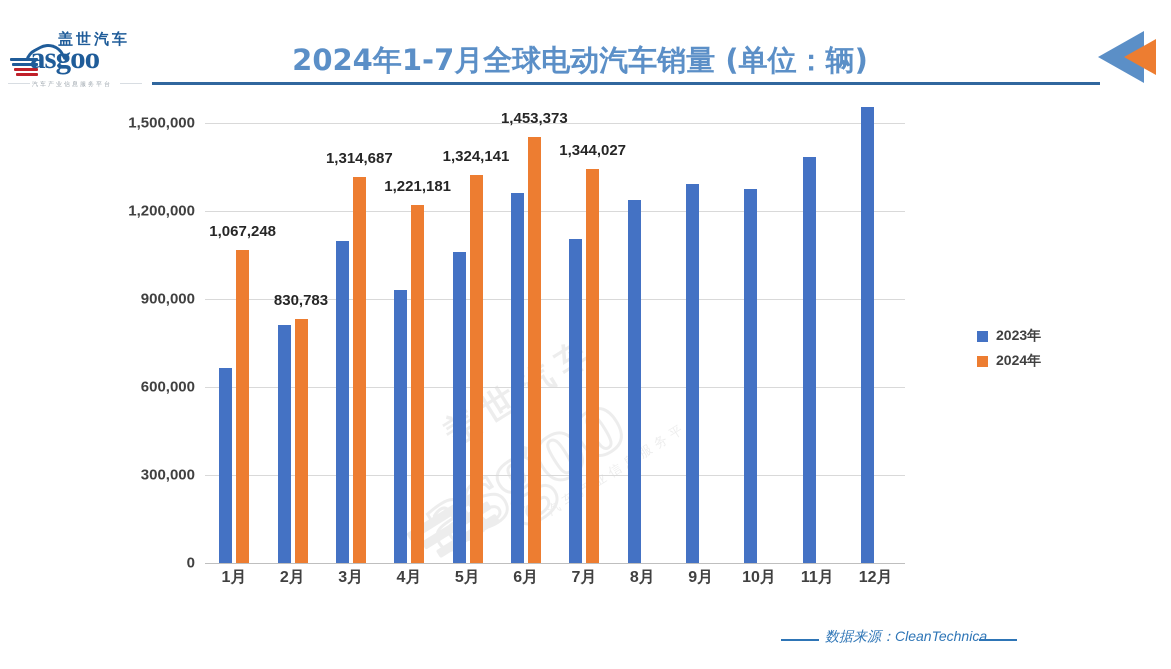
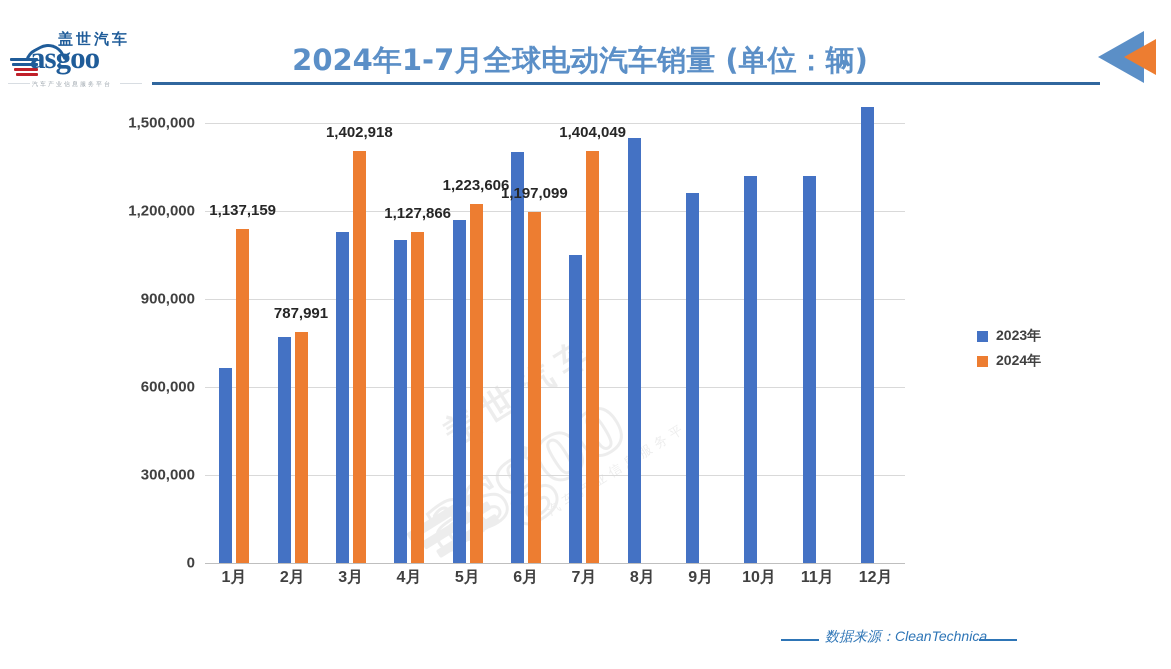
2024年/1月: 1,067,248 -> 1,137,159
2023年/2月: 810000 -> 770000
2024年/2月: 830,783 -> 787,991
2023年/3月: 1100000 -> 1130000
2024年/3月: 1,314,687 -> 1,402,918
2023年/4月: 930000 -> 1100000
2024年/4月: 1,221,181 -> 1,127,866
2023年/5月: 1060000 -> 1170000
2024年/5月: 1,324,141 -> 1,223,606
2023年/6月: 1260000 -> 1400000
2024年/6月: 1,453,373 -> 1,197,099
2023年/7月: 1100000 -> 1050000
2024年/7月: 1,344,027 -> 1,404,049
2023年/8月: 1240000 -> 1450000
2023年/9月: 1290000 -> 1260000
2023年/10月: 1270000 -> 1320000
2023年/11月: 1380000 -> 1320000
